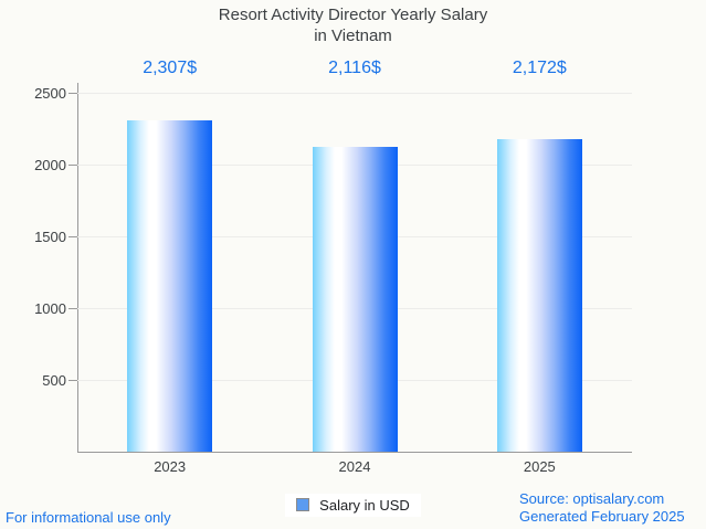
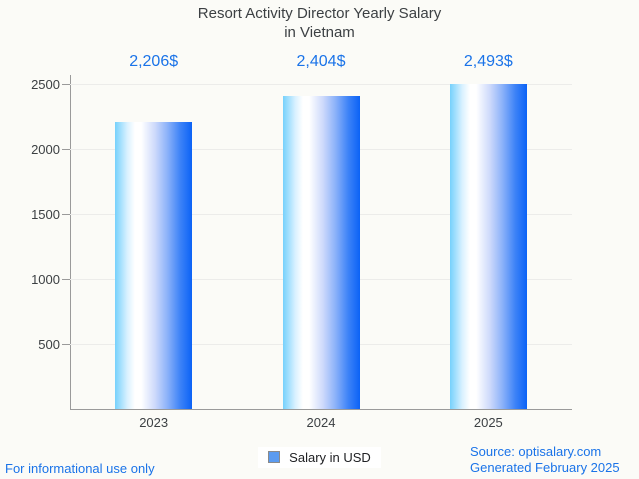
2023: 2,307 -> 2,206
2024: 2,116 -> 2,404
2025: 2,172 -> 2,493
